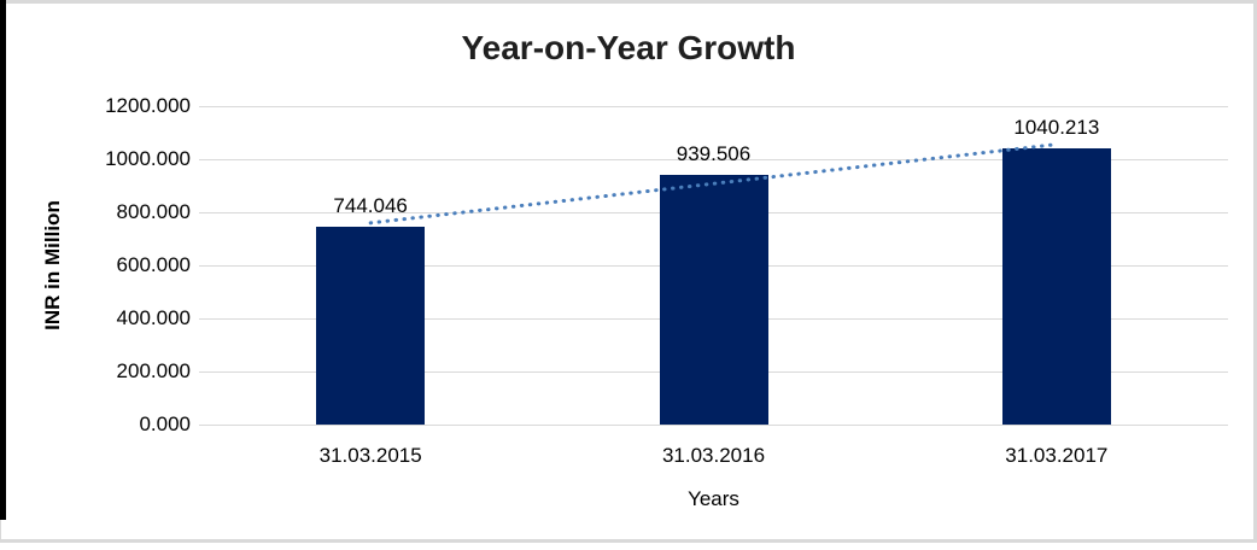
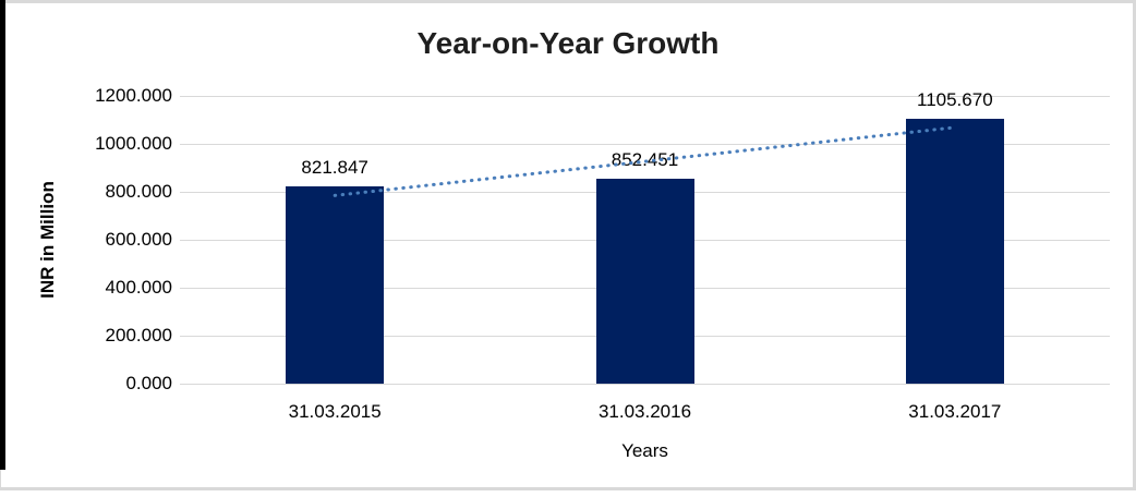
31.03.2015: 744.046 -> 821.847
31.03.2016: 939.506 -> 852.451
31.03.2017: 1040.213 -> 1105.670
